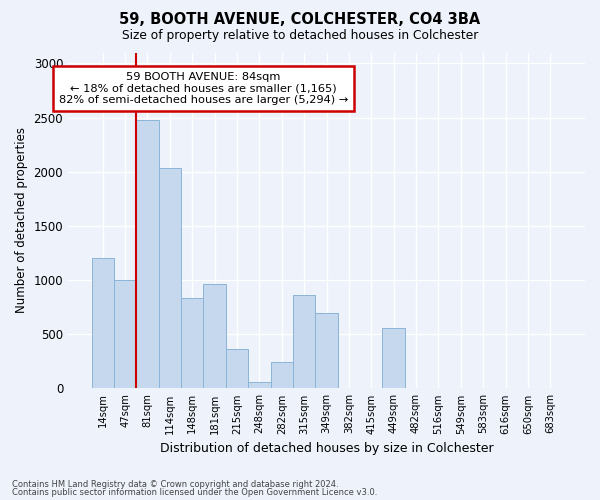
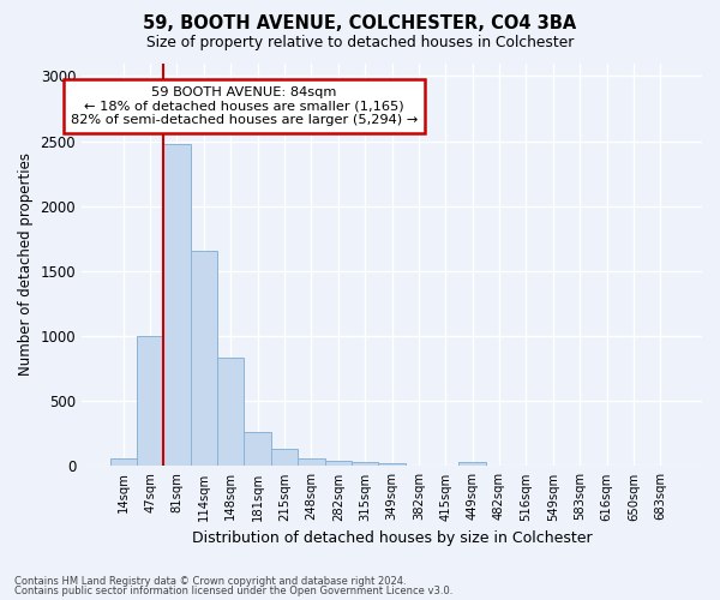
14sqm: 1200 -> 60
114sqm: 2030 -> 1660
181sqm: 960 -> 260
215sqm: 360 -> 130
282sqm: 240 -> 40
315sqm: 860 -> 40
349sqm: 700 -> 20
449sqm: 560 -> 30
